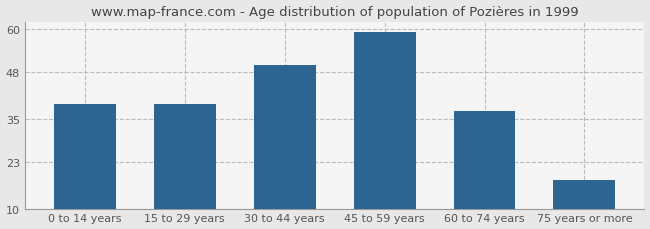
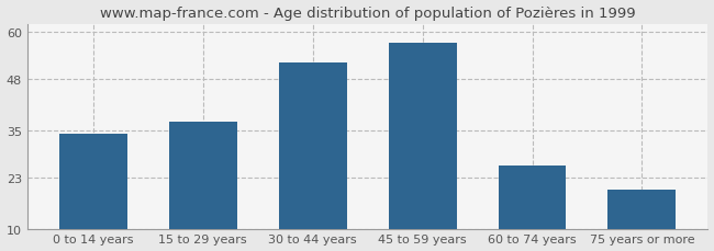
0 to 14 years: 39 -> 34
15 to 29 years: 39 -> 37
30 to 44 years: 50 -> 52
45 to 59 years: 59 -> 57
60 to 74 years: 37 -> 26
75 years or more: 18 -> 20
